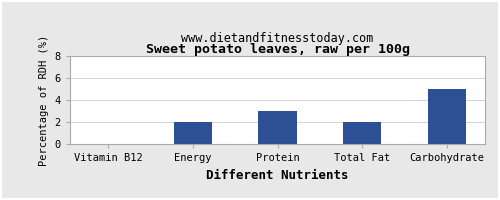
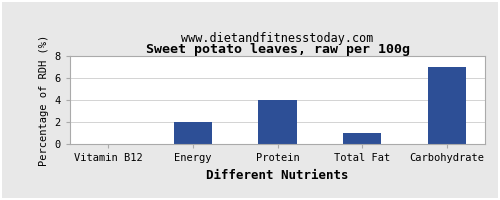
Protein: 3 -> 4
Total Fat: 2 -> 1
Carbohydrate: 5 -> 7
